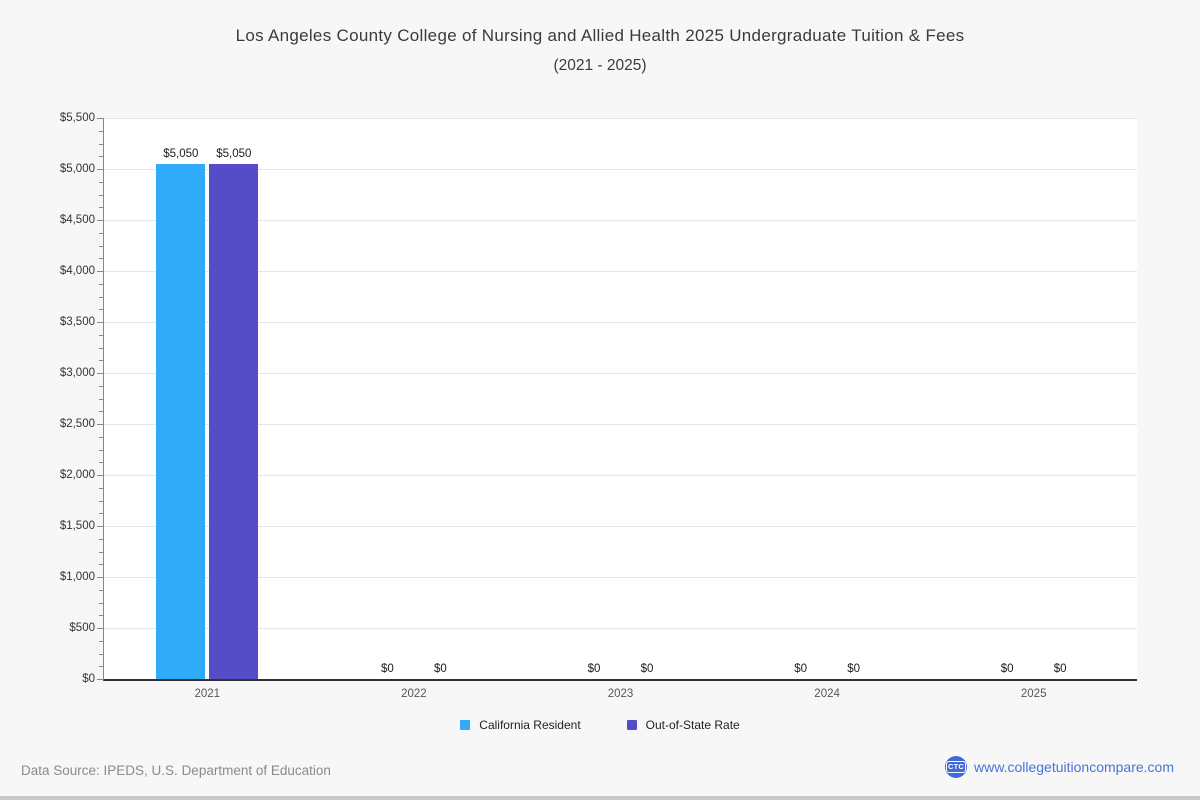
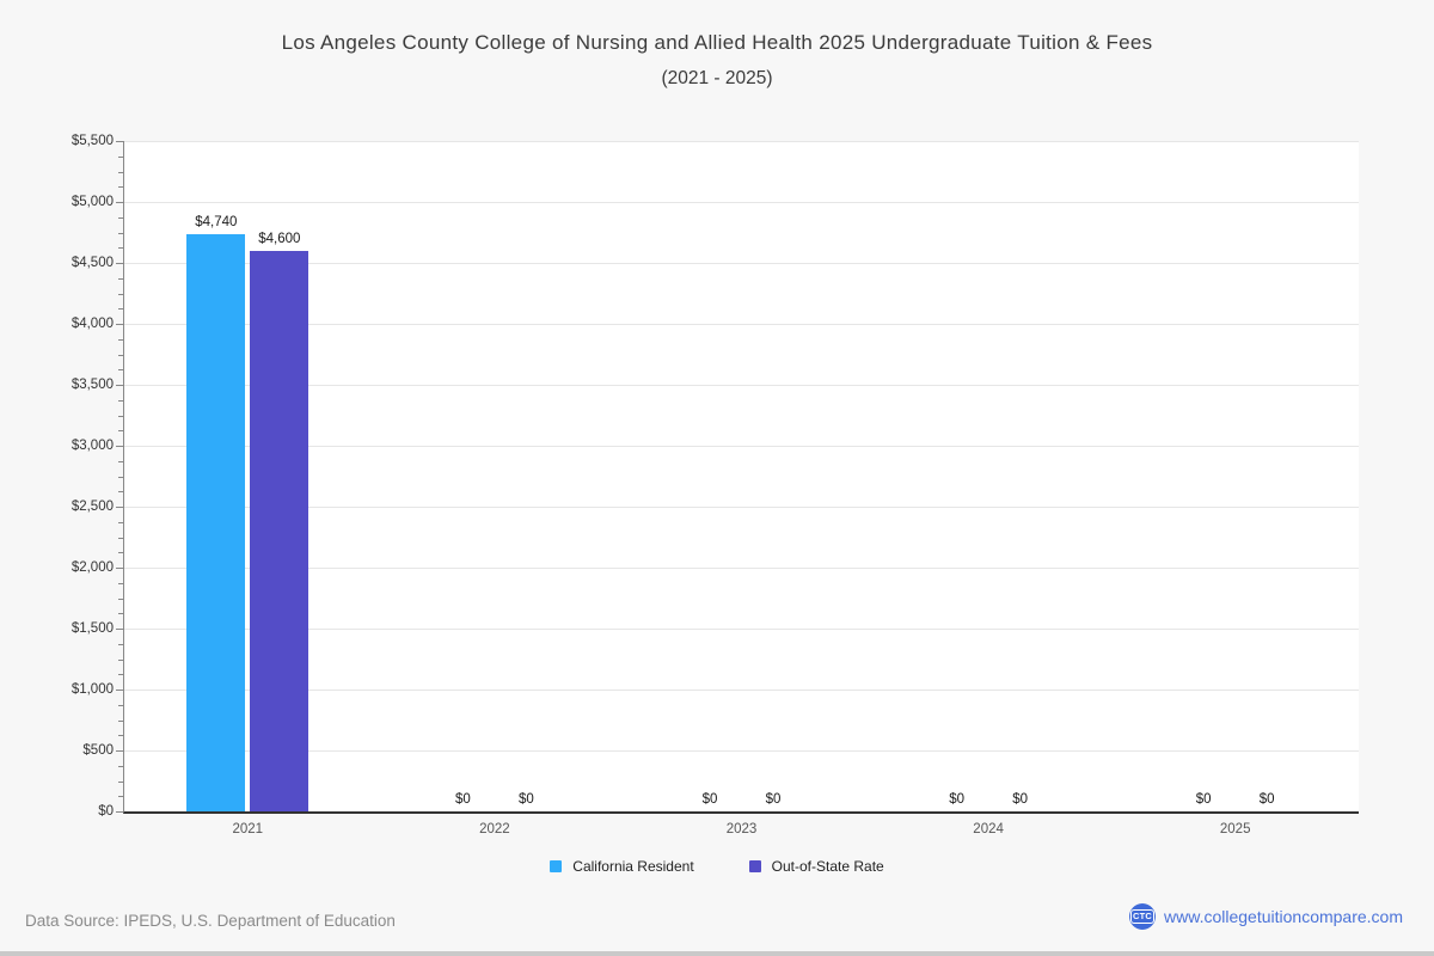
California Resident/2021: $5,050 -> $4,740
Out-of-State Rate/2021: $5,050 -> $4,600
